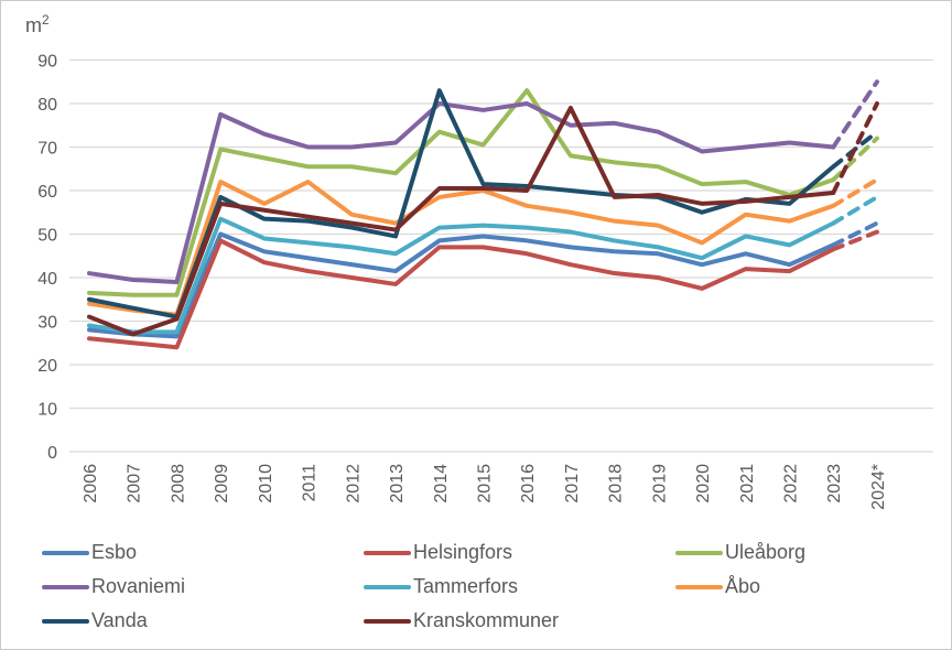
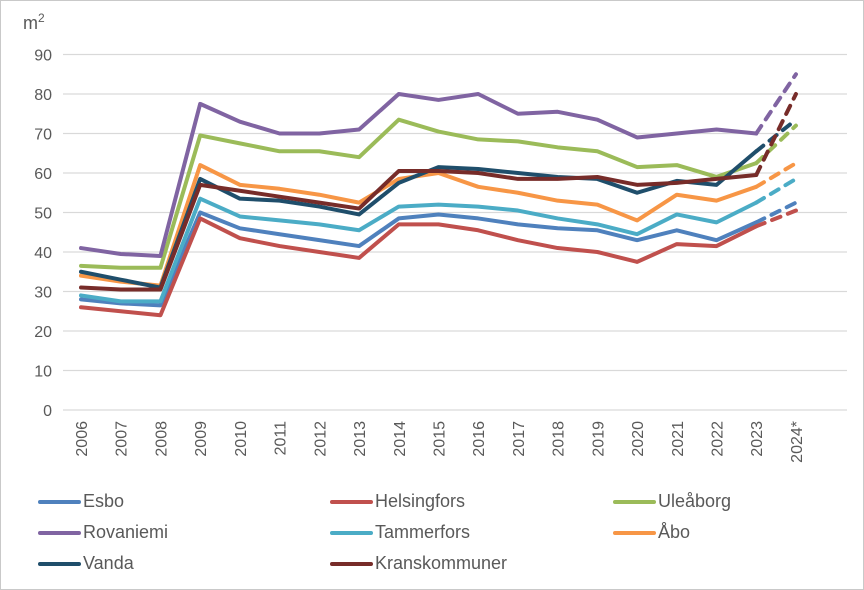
Kranskommuner/2007: 27 -> 30
Åbo/2011: 62 -> 56
Vanda/2014: 83 -> 58
Uleåborg/2016: 83 -> 68
Kranskommuner/2017: 79 -> 58
